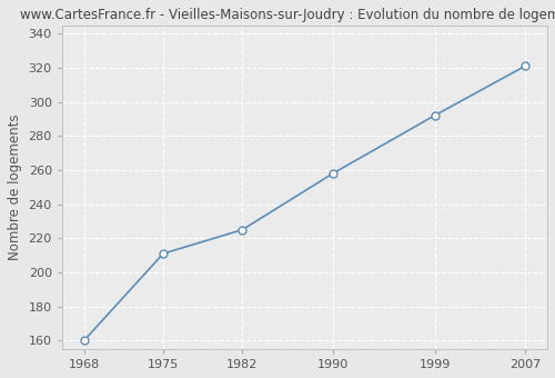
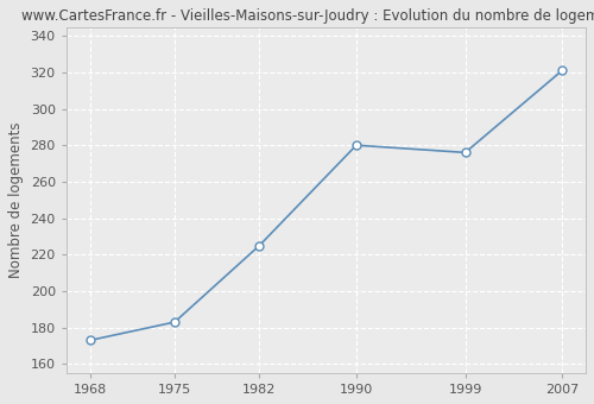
1968: 160 -> 173
1975: 211 -> 183
1990: 258 -> 280
1999: 292 -> 276
